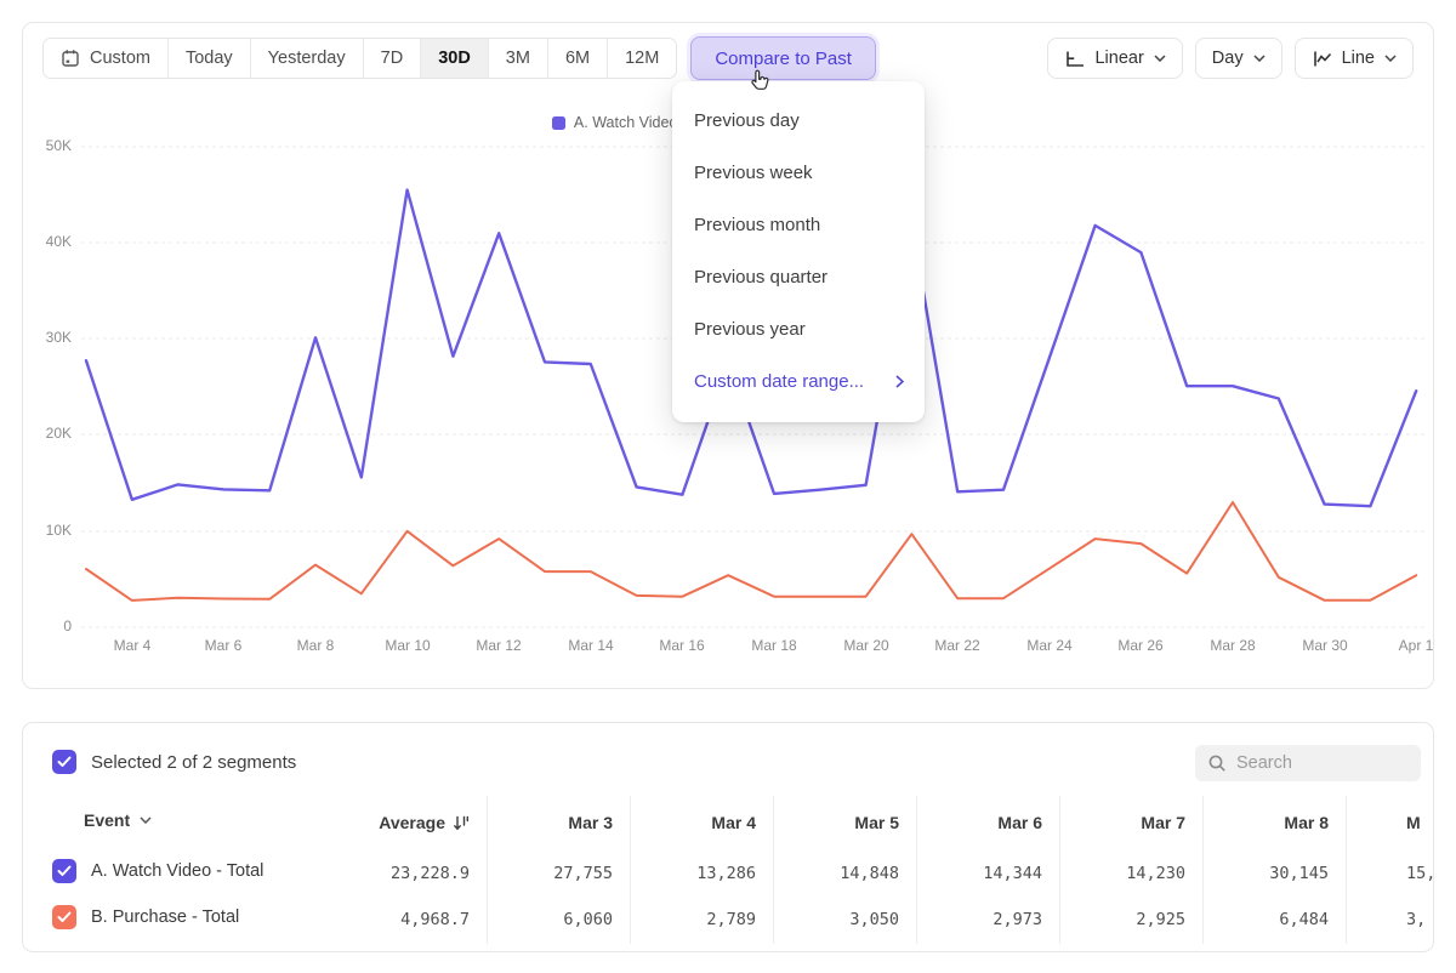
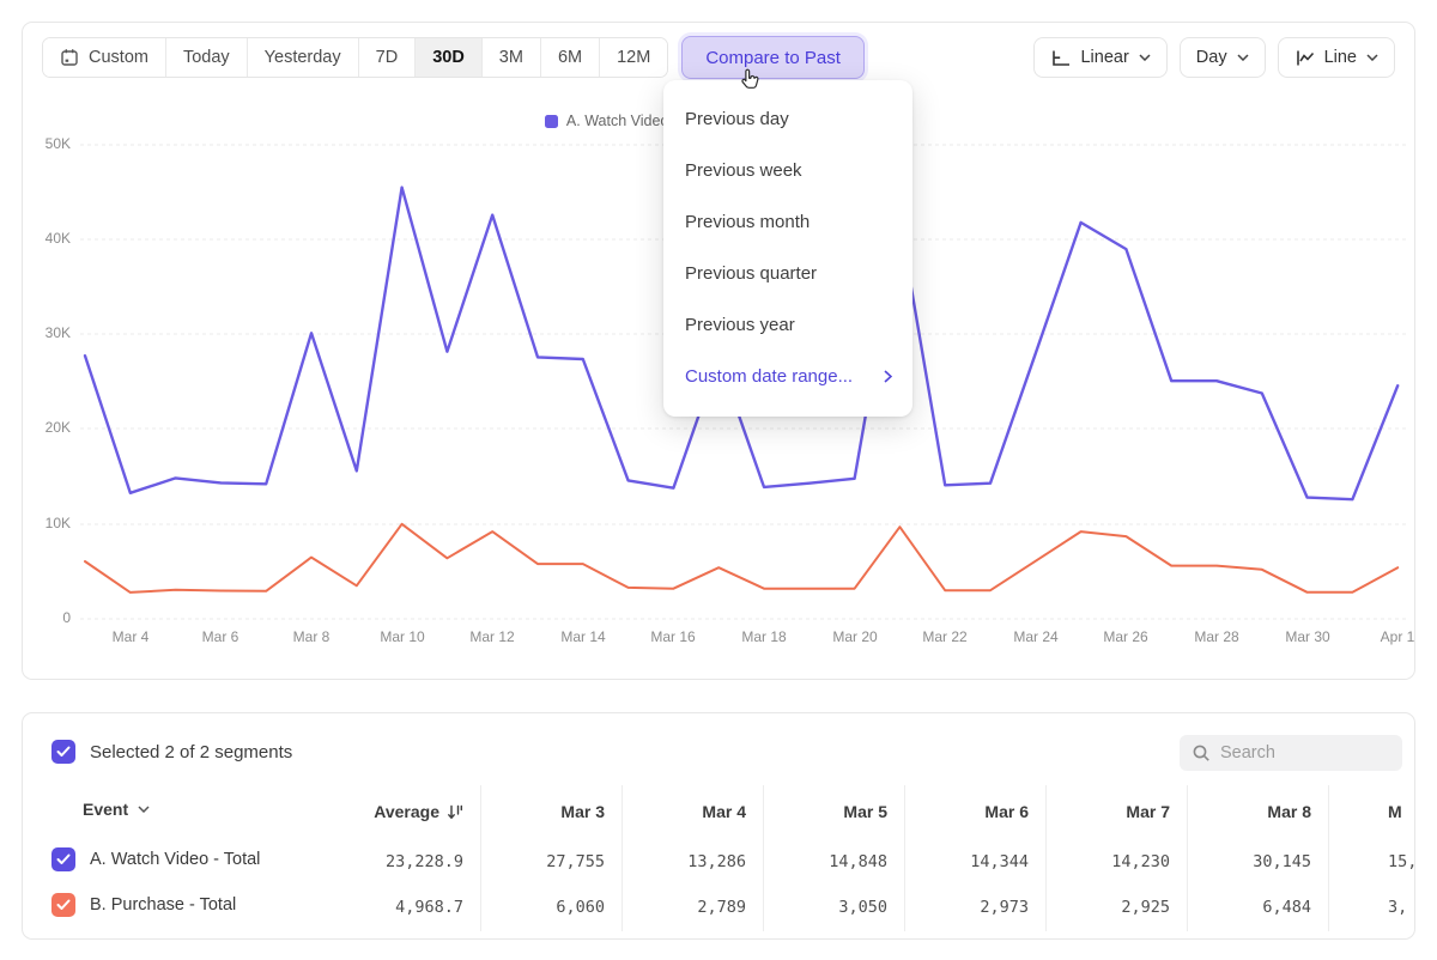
A. Watch Video - Total/Mar 12: 41K -> 43K
B. Purchase - Total/Mar 28: 13K -> 6K
